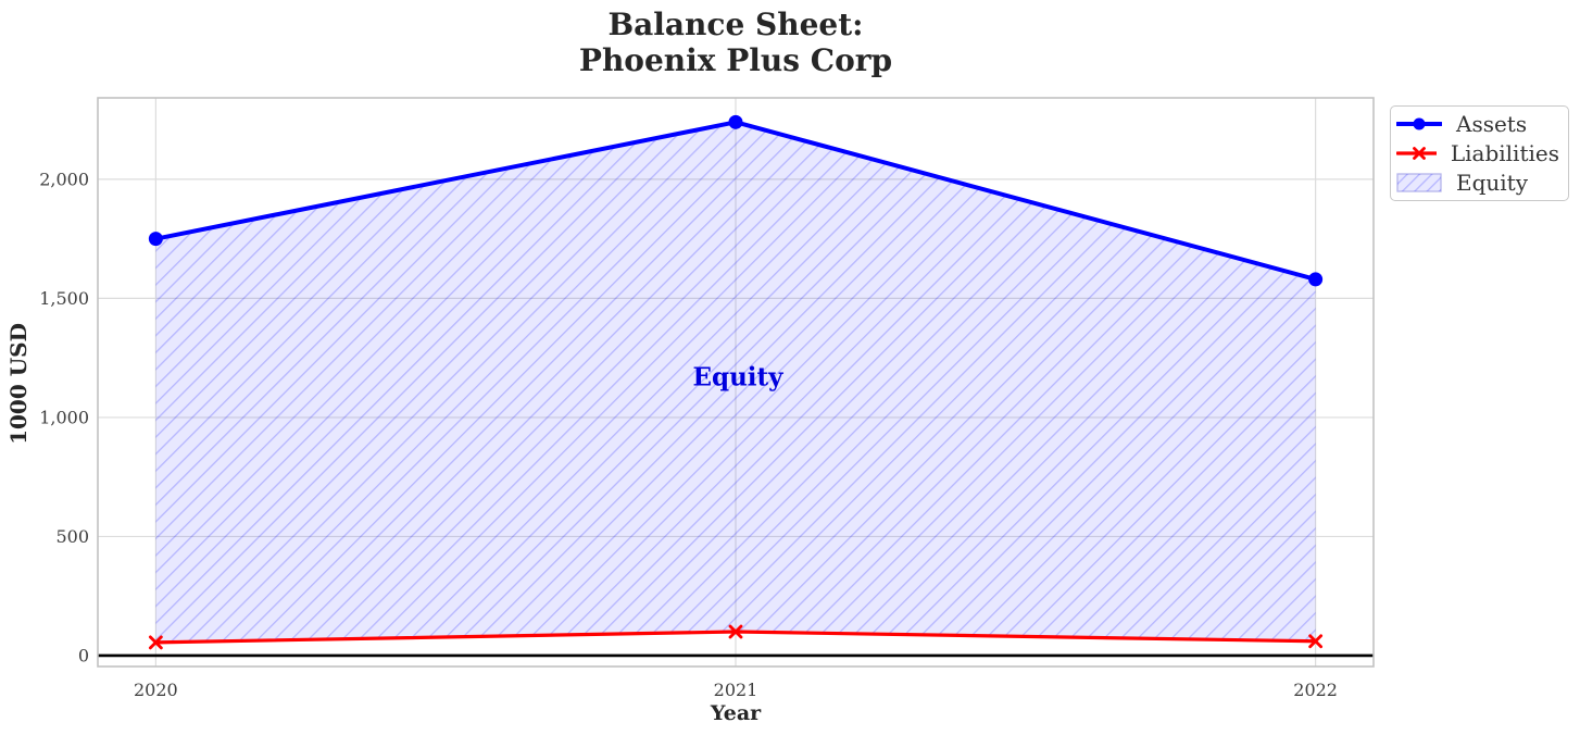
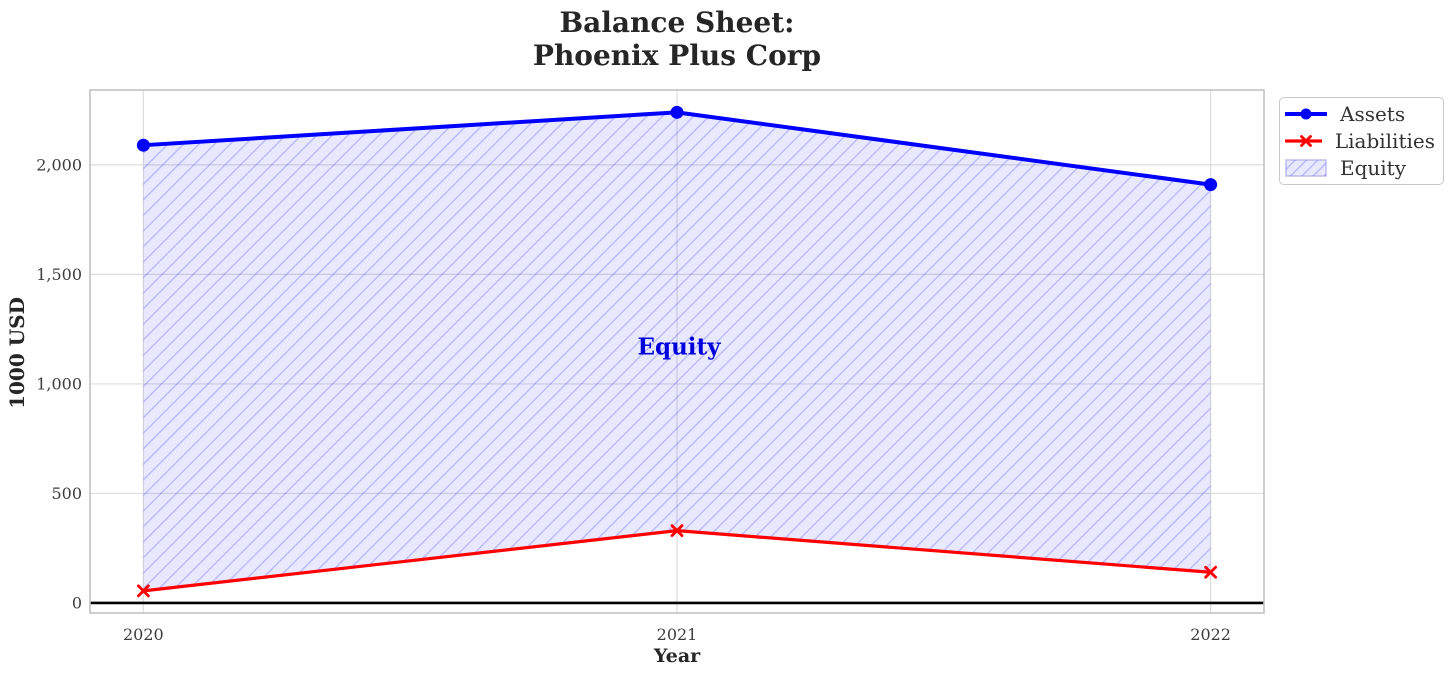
Assets/2020: 1750 -> 2090
Liabilities/2021: 100 -> 330
Assets/2022: 1580 -> 1910
Liabilities/2022: 60 -> 140
